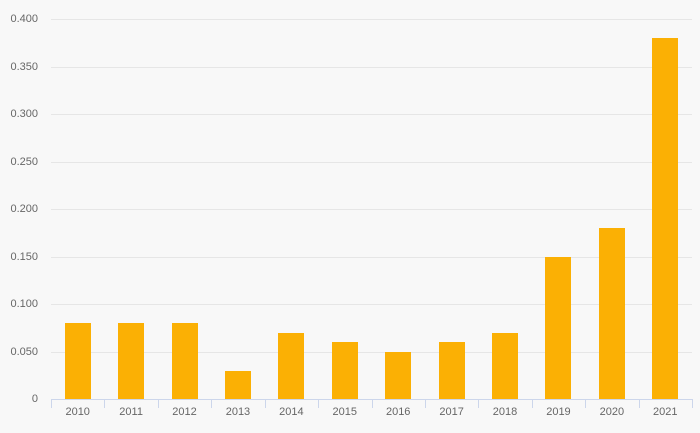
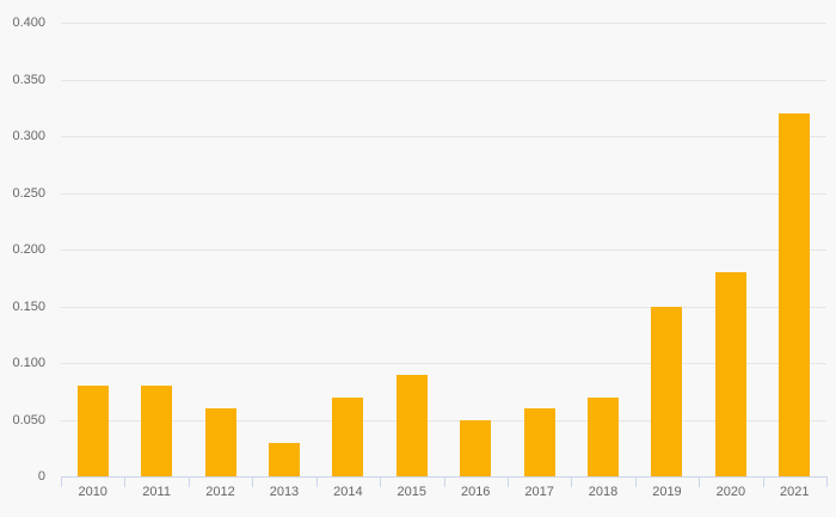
2012: 0.08 -> 0.06
2015: 0.06 -> 0.09
2021: 0.38 -> 0.32
